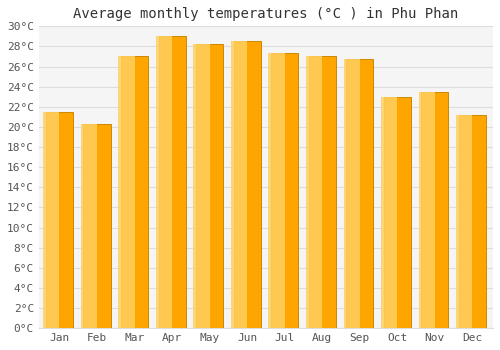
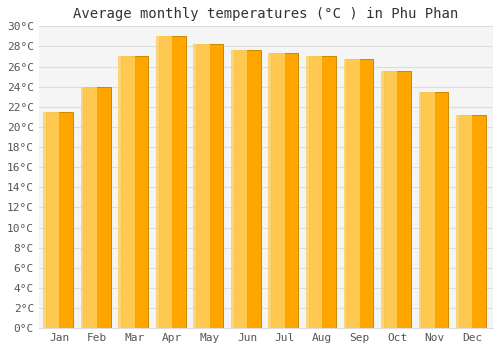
Feb: 20.3°C -> 24.0°C
Jun: 28.5°C -> 27.6°C
Oct: 23.0°C -> 25.6°C
